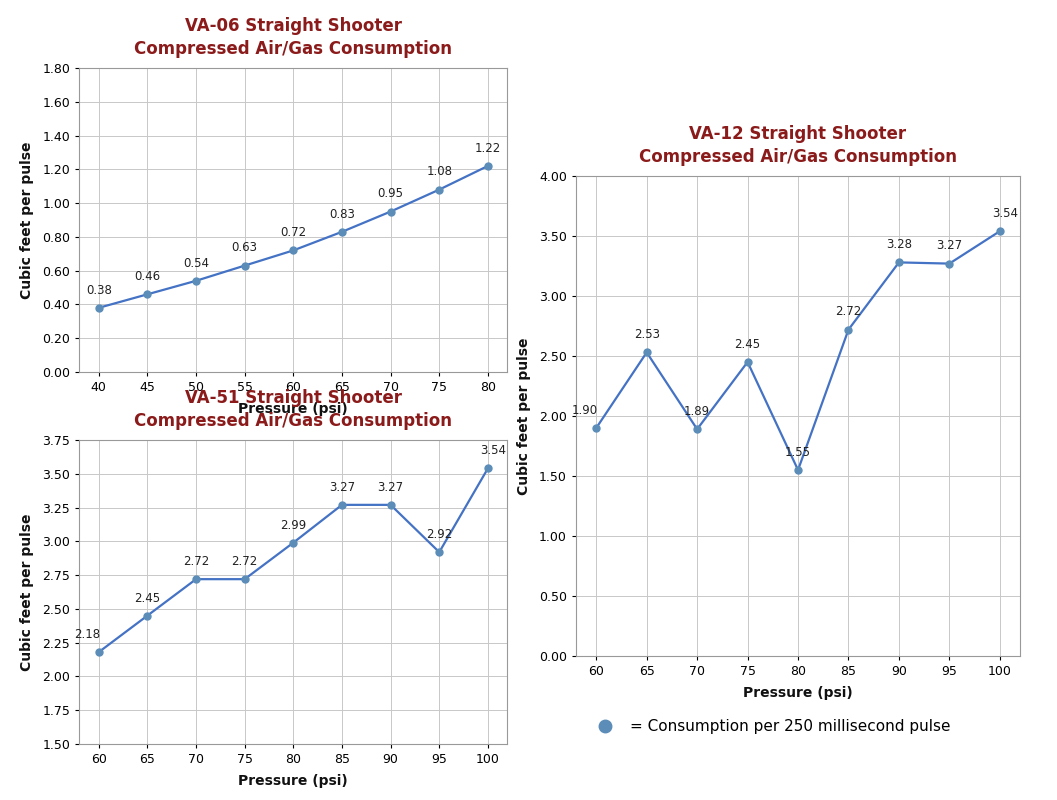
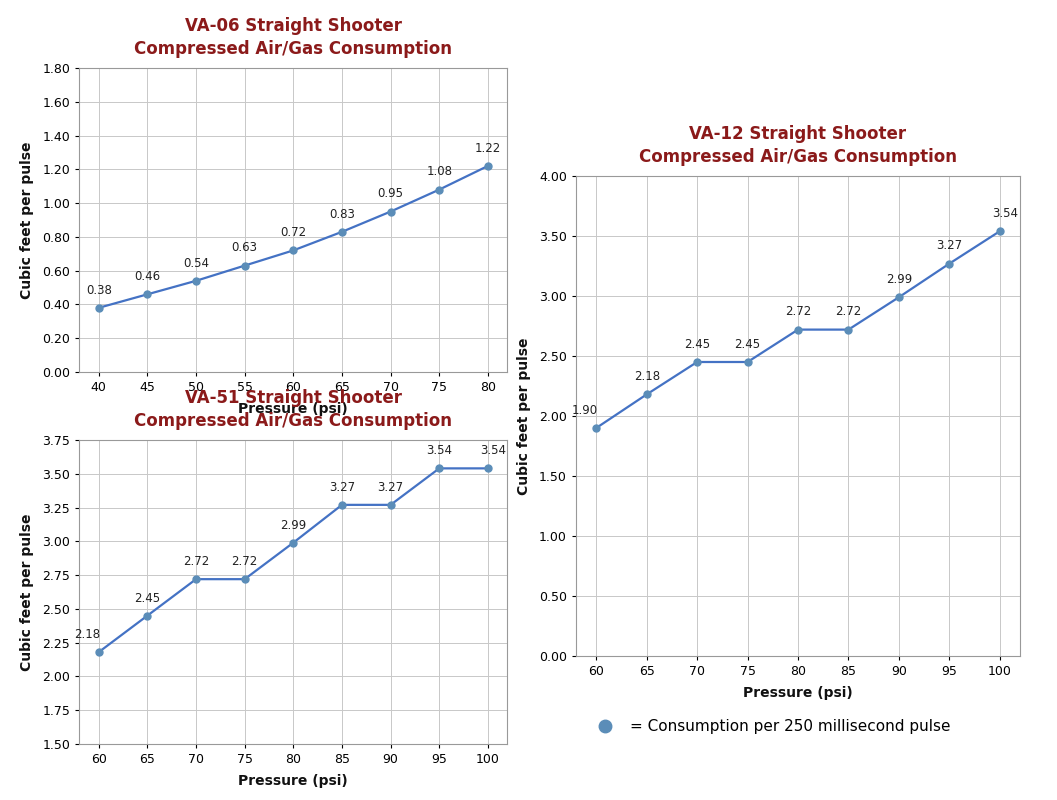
VA-12 Straight Shooter Compressed Air/Gas Consumption/65: 2.53 -> 2.18
VA-12 Straight Shooter Compressed Air/Gas Consumption/70: 1.89 -> 2.45
VA-12 Straight Shooter Compressed Air/Gas Consumption/80: 1.55 -> 2.72
VA-12 Straight Shooter Compressed Air/Gas Consumption/90: 3.28 -> 2.99
VA-51 Straight Shooter Compressed Air/Gas Consumption/95: 2.92 -> 3.54
